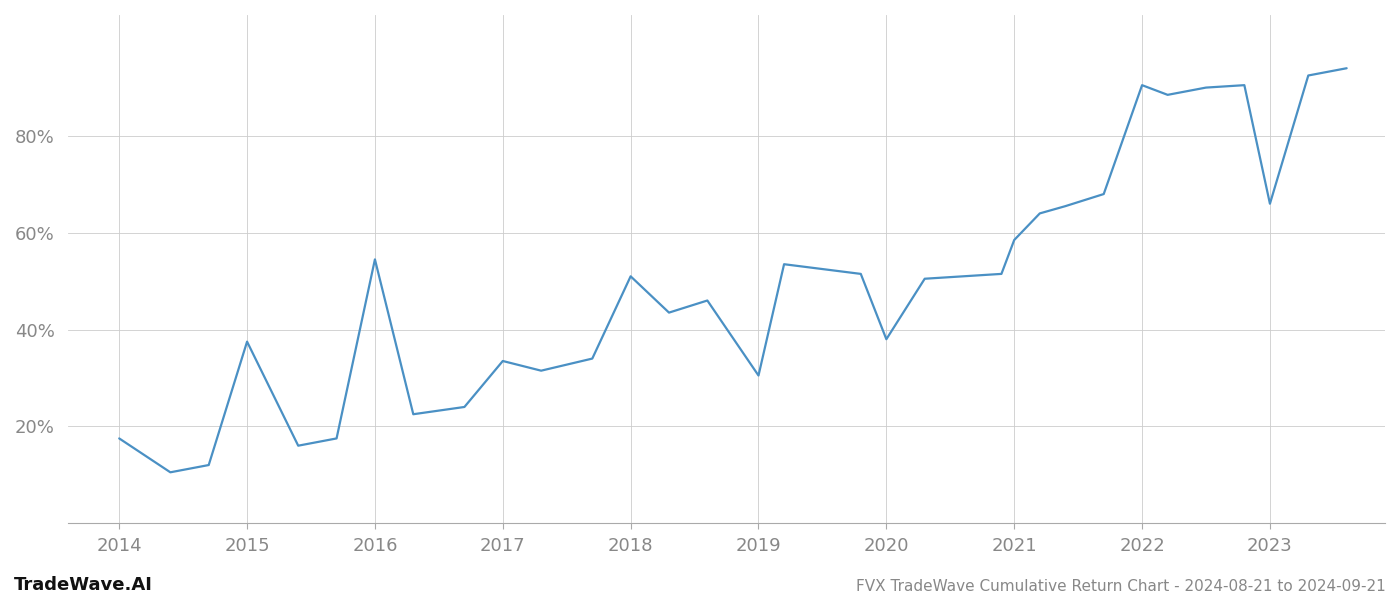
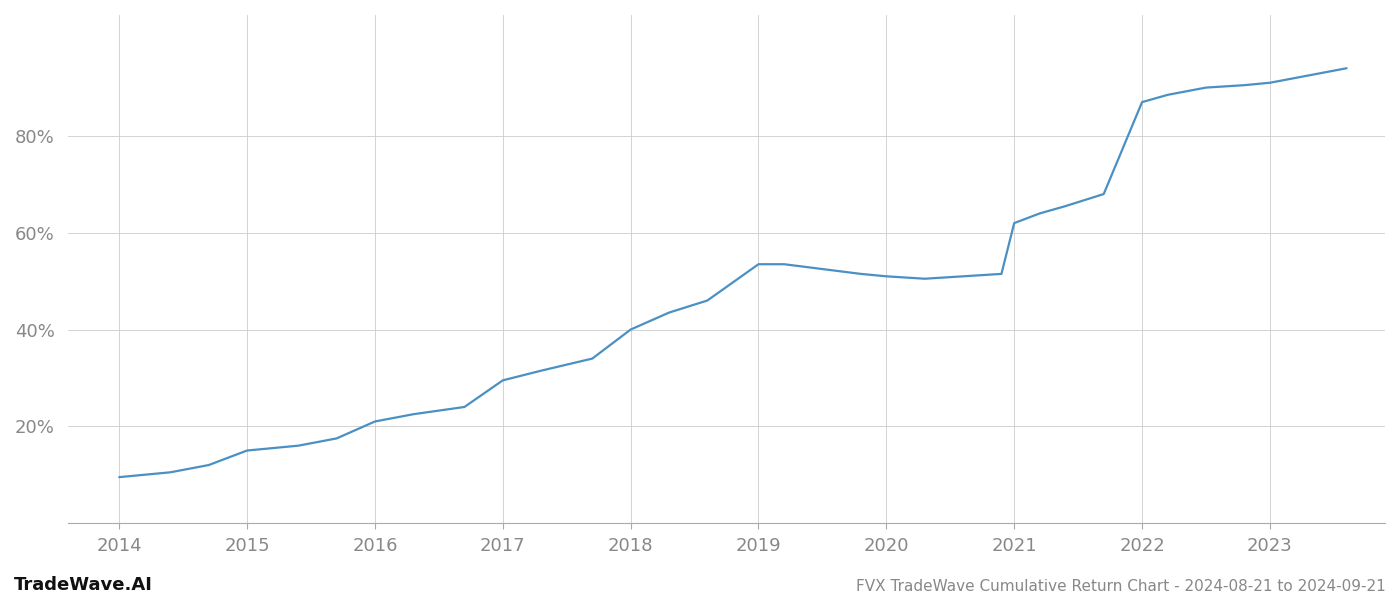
2014: 17.5% -> 9.5%
2015: 37.5% -> 15.0%
2016: 54.5% -> 21.0%
2017: 33.5% -> 29.5%
2018: 51.0% -> 40.0%
2019: 30.5% -> 53.5%
2020: 38.0% -> 51.0%
2021: 58.5% -> 62.0%
2022: 90.5% -> 87.0%
2023: 66.0% -> 91.0%
